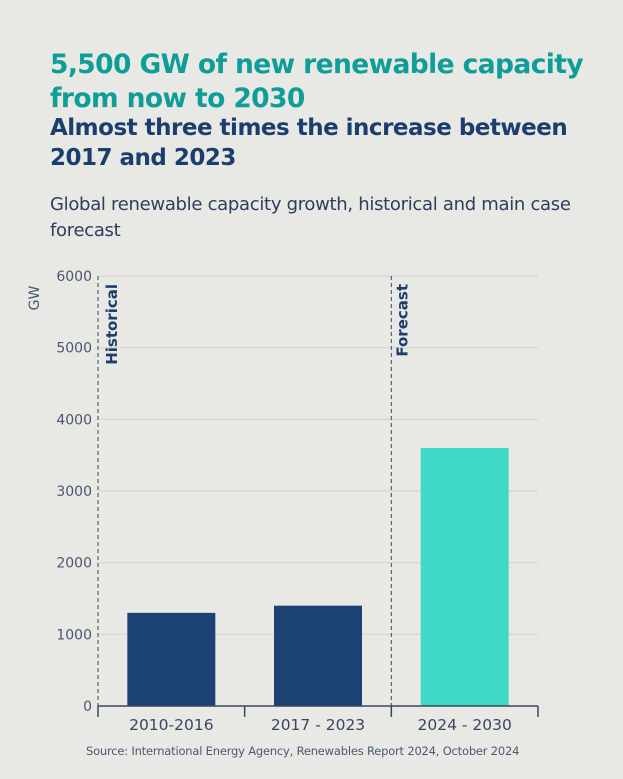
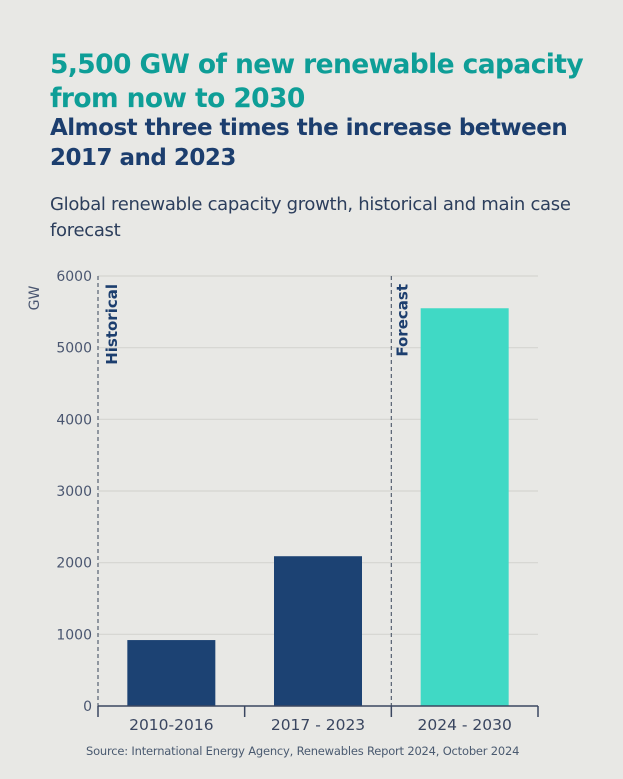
2010-2016: 1300 -> 900
2017 - 2023: 1400 -> 2100
2024 - 2030: 3600 -> 5600
